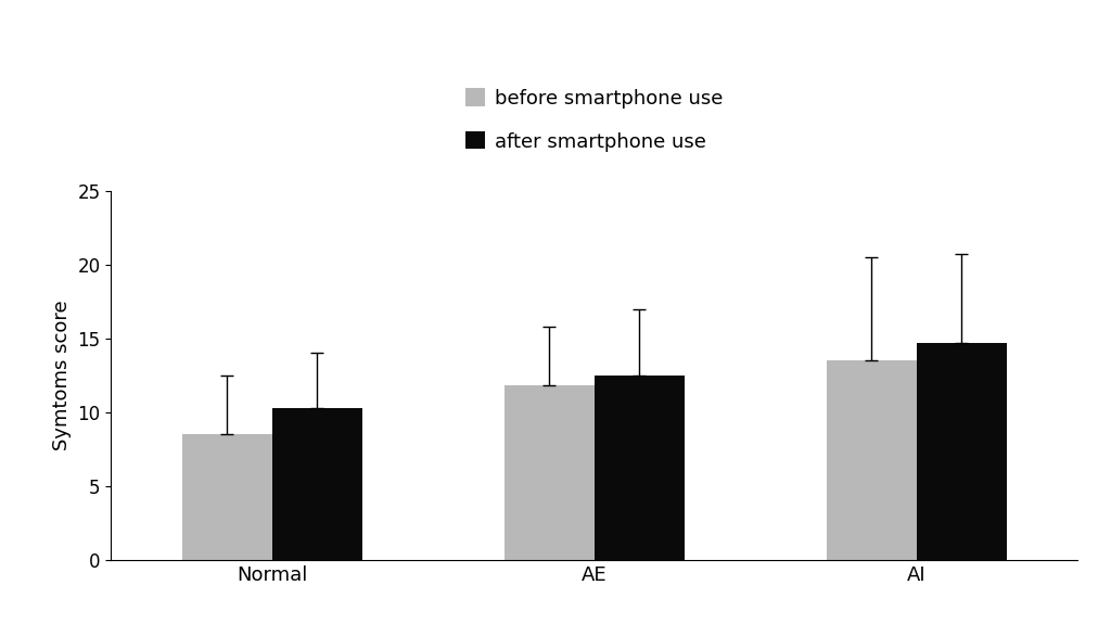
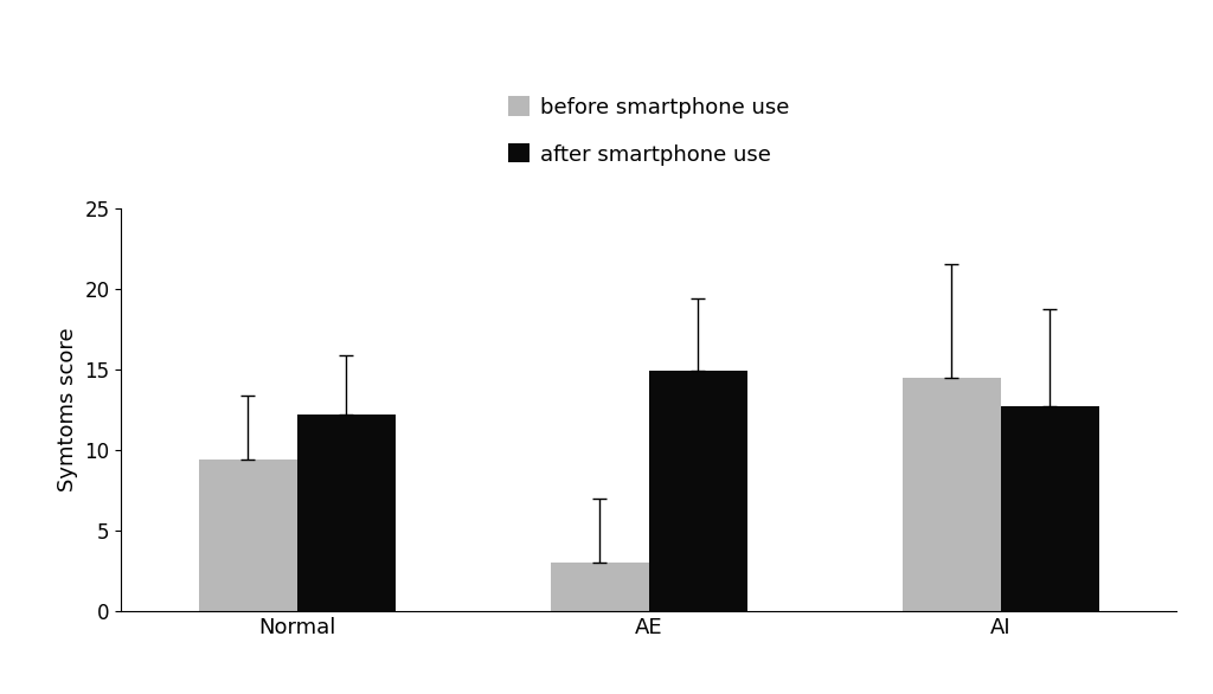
before smartphone use/Normal: 8.5 -> 9.4
after smartphone use/Normal: 10.3 -> 12.2
before smartphone use/AE: 11.8 -> 3.0
after smartphone use/AE: 12.5 -> 14.9
before smartphone use/AI: 13.5 -> 14.5
after smartphone use/AI: 14.7 -> 12.7
